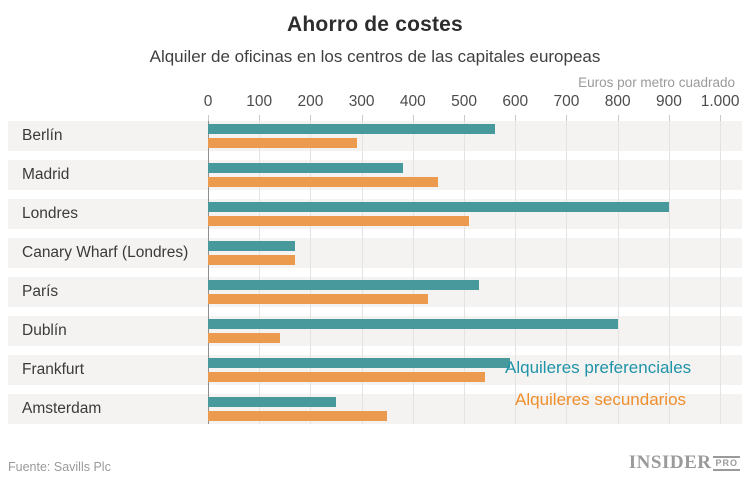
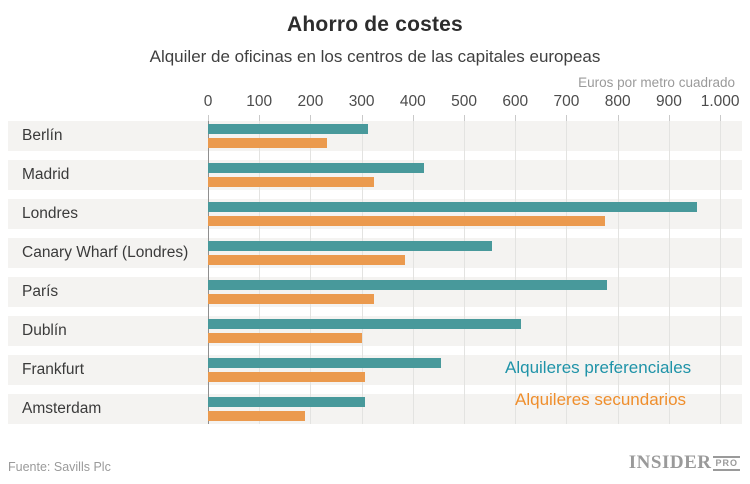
Alquileres preferenciales/Berlín: 560 -> 310
Alquileres secundarios/Berlín: 290 -> 230
Alquileres preferenciales/Madrid: 380 -> 420
Alquileres secundarios/Madrid: 450 -> 320
Alquileres preferenciales/Londres: 900 -> 960
Alquileres secundarios/Londres: 510 -> 780
Alquileres preferenciales/Canary Wharf (Londres): 170 -> 560
Alquileres secundarios/Canary Wharf (Londres): 170 -> 380
Alquileres preferenciales/París: 530 -> 780
Alquileres secundarios/París: 430 -> 320
Alquileres preferenciales/Dublín: 800 -> 610
Alquileres secundarios/Dublín: 140 -> 300
Alquileres preferenciales/Frankfurt: 590 -> 460
Alquileres secundarios/Frankfurt: 540 -> 310
Alquileres preferenciales/Amsterdam: 250 -> 310
Alquileres secundarios/Amsterdam: 350 -> 190
